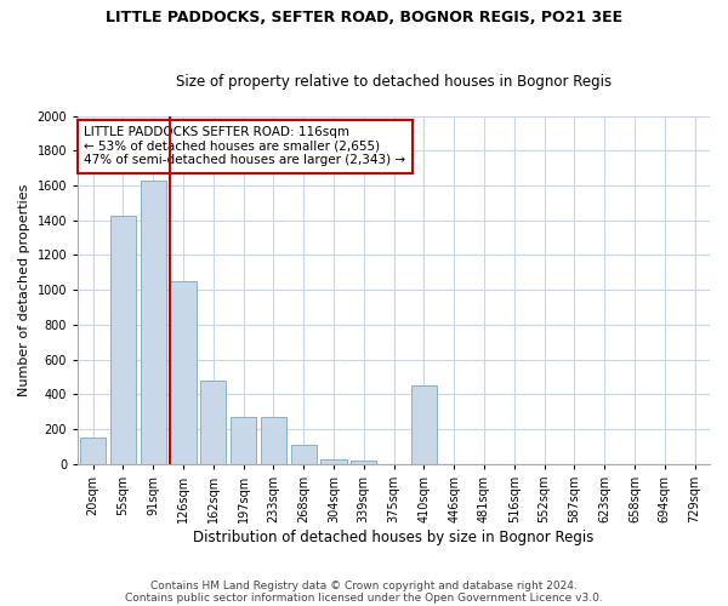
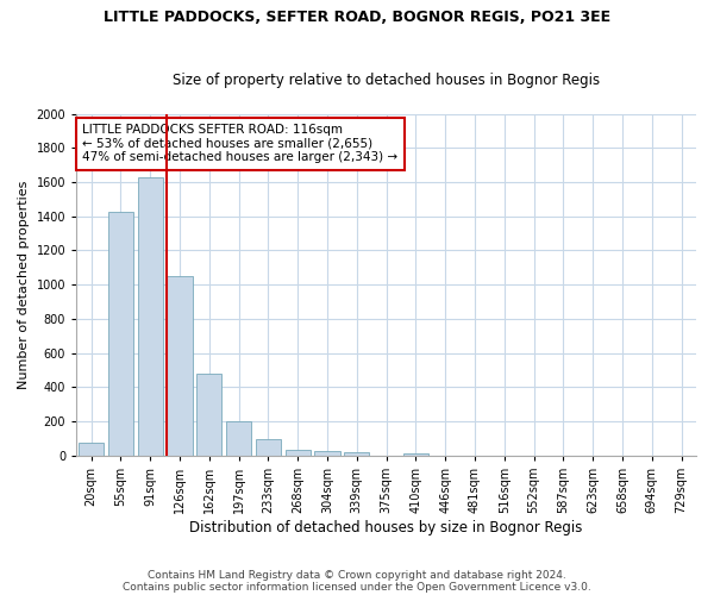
20sqm: 150 -> 80
197sqm: 270 -> 200
233sqm: 270 -> 100
268sqm: 110 -> 40
410sqm: 450 -> 20
